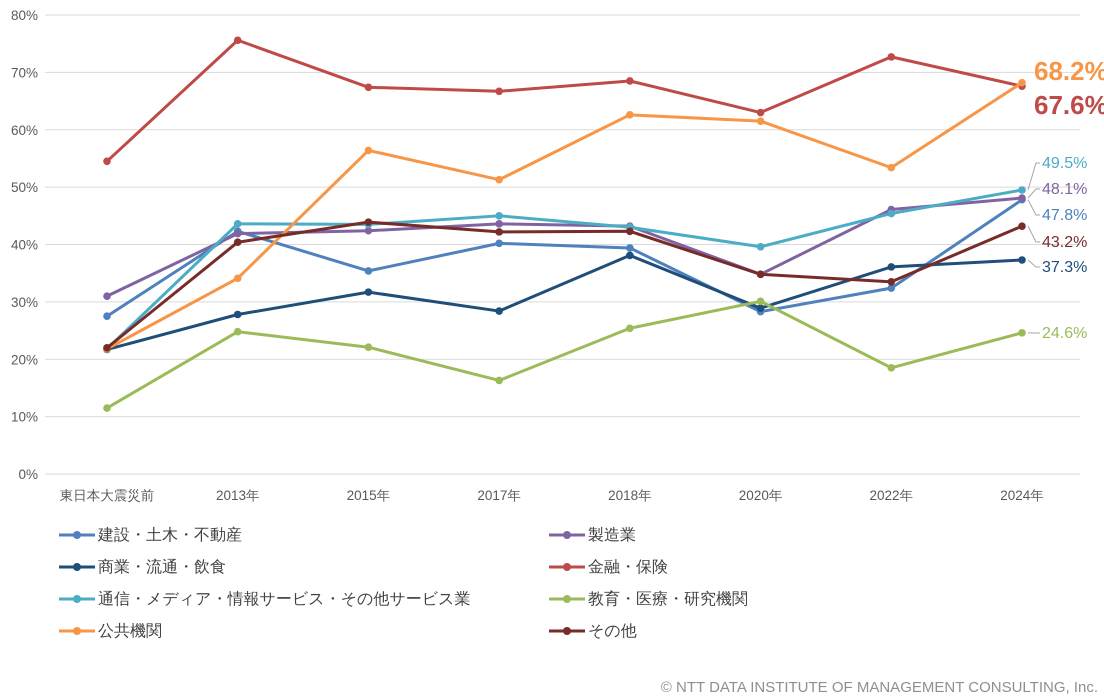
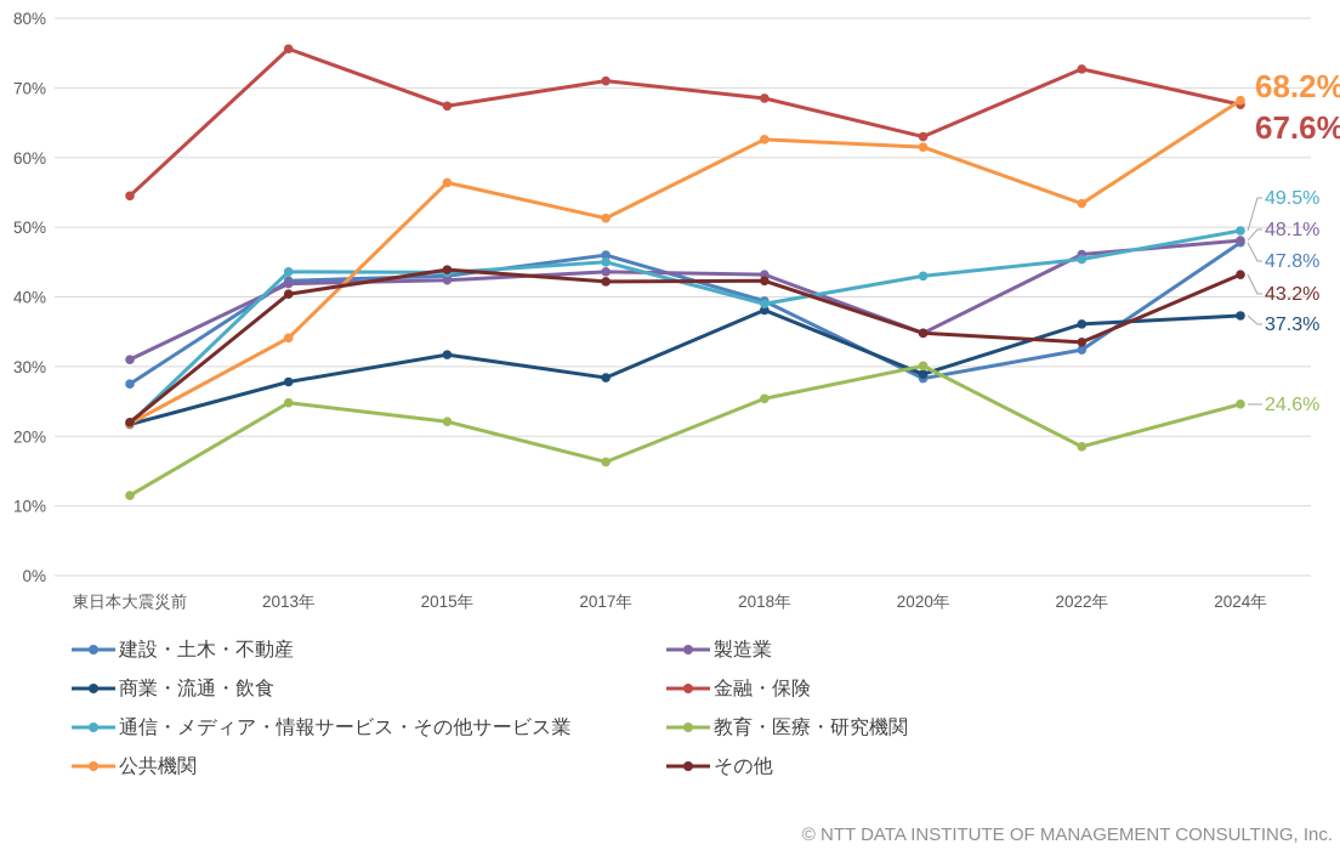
建設・土木・不動産/2015年: 35% -> 43%
建設・土木・不動産/2017年: 40% -> 46%
金融・保険/2017年: 67% -> 71%
通信・メディア・情報サービス・その他サービス業/2018年: 43% -> 39%
通信・メディア・情報サービス・その他サービス業/2020年: 40% -> 43%
